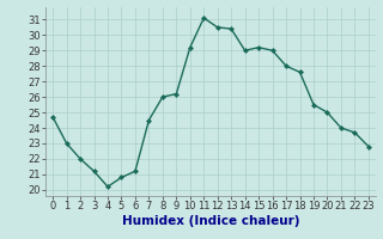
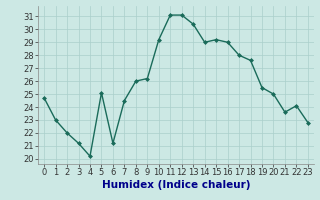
5: 20.8 -> 25.1
12: 30.5 -> 31.1
21: 24.0 -> 23.6
22: 23.7 -> 24.1
